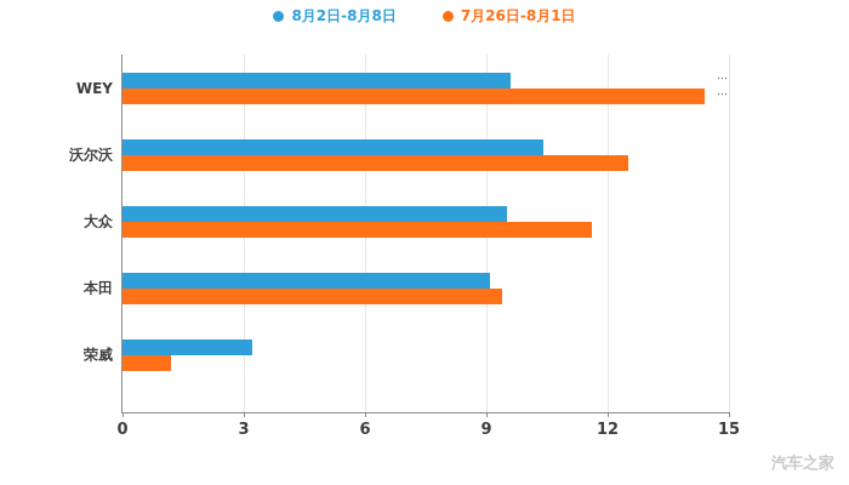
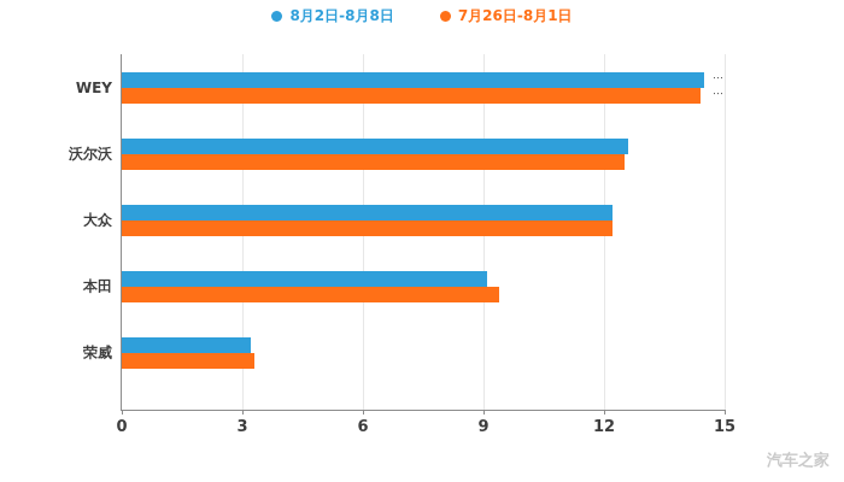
8月2日-8月8日/WEY: 9.6 -> 14.5
8月2日-8月8日/沃尔沃: 10.4 -> 12.6
8月2日-8月8日/大众: 9.5 -> 12.2
7月26日-8月1日/大众: 11.6 -> 12.2
7月26日-8月1日/荣威: 1.2 -> 3.3
